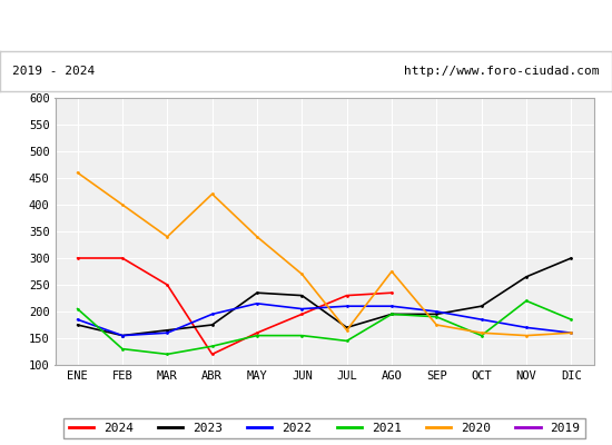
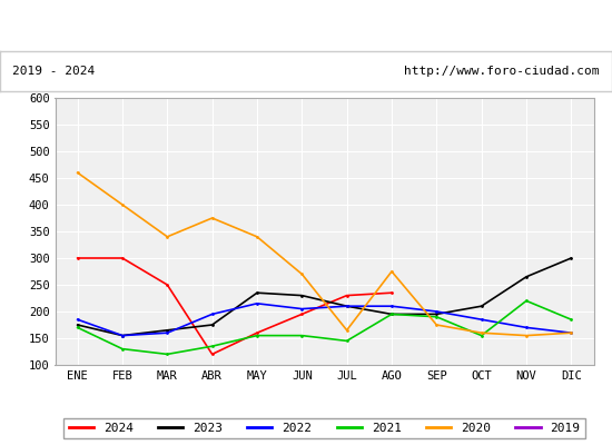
2021/ENE: 205 -> 170
2020/ABR: 420 -> 375
2023/JUL: 170 -> 210
